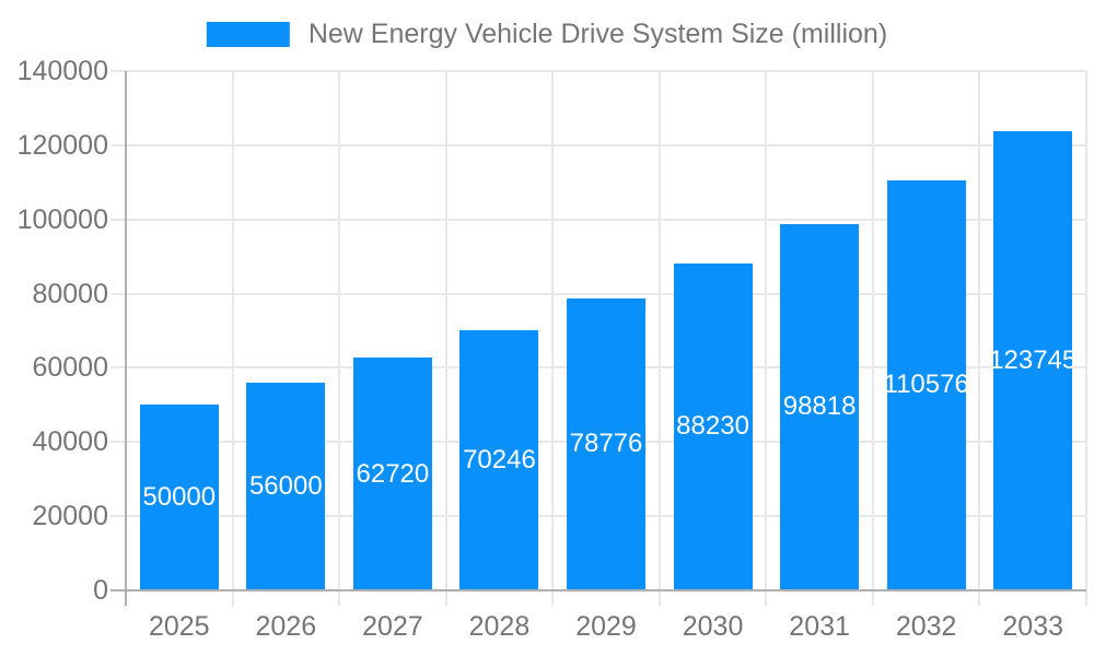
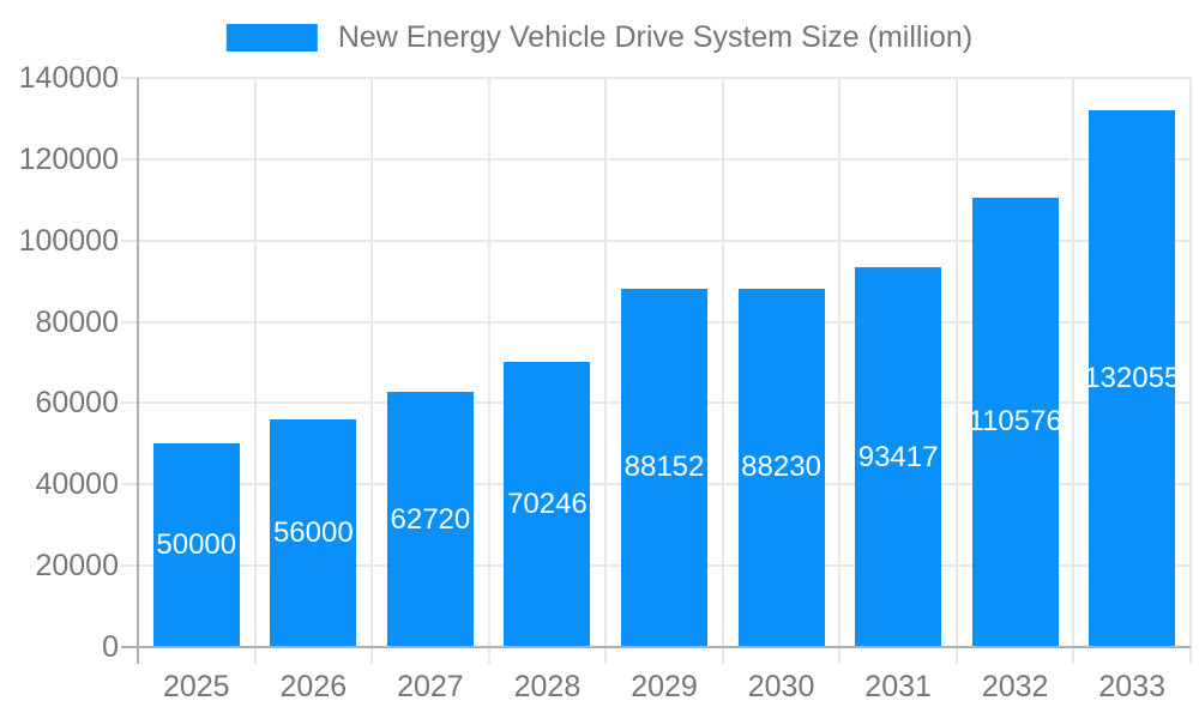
2029: 78776 -> 88152
2031: 98818 -> 93417
2033: 123745 -> 132055
